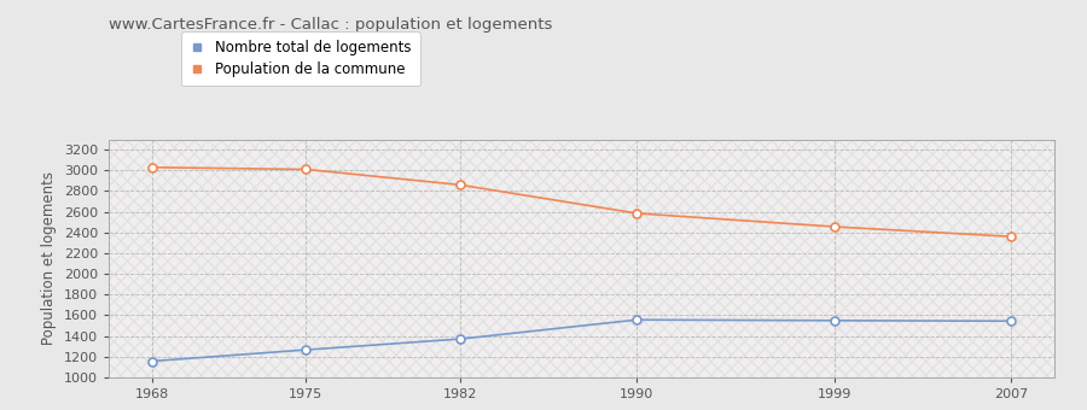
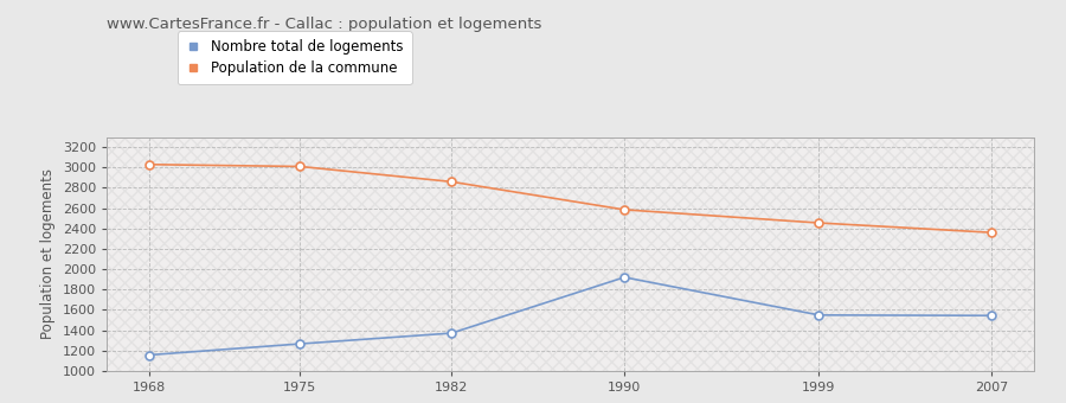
Nombre total de logements/1990: 1560 -> 1920
